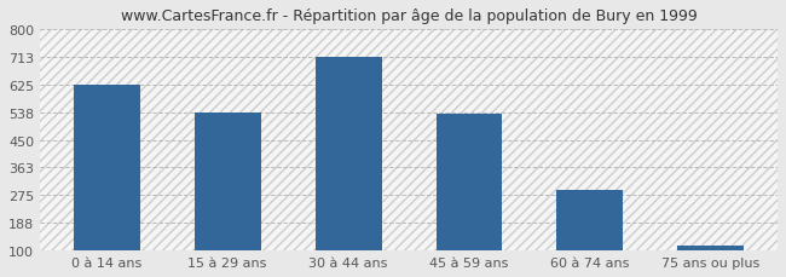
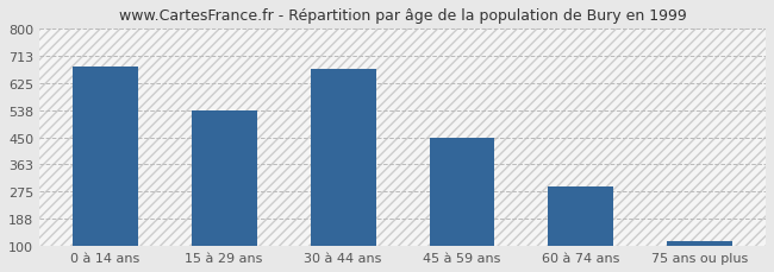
0 à 14 ans: 625 -> 680
30 à 44 ans: 713 -> 670
45 à 59 ans: 534 -> 450
